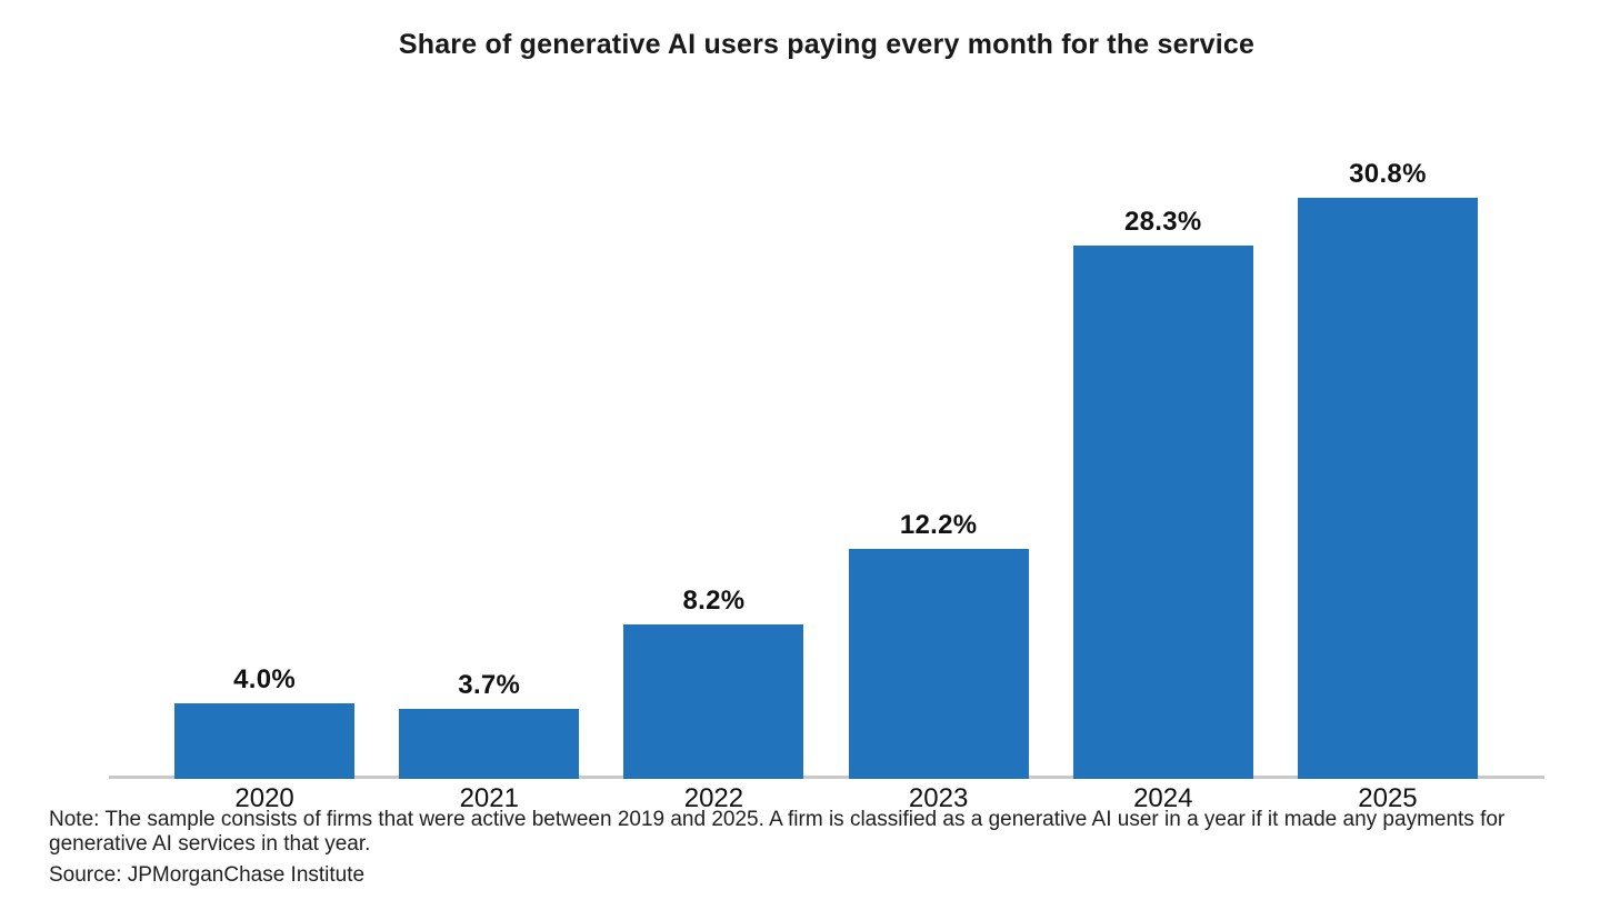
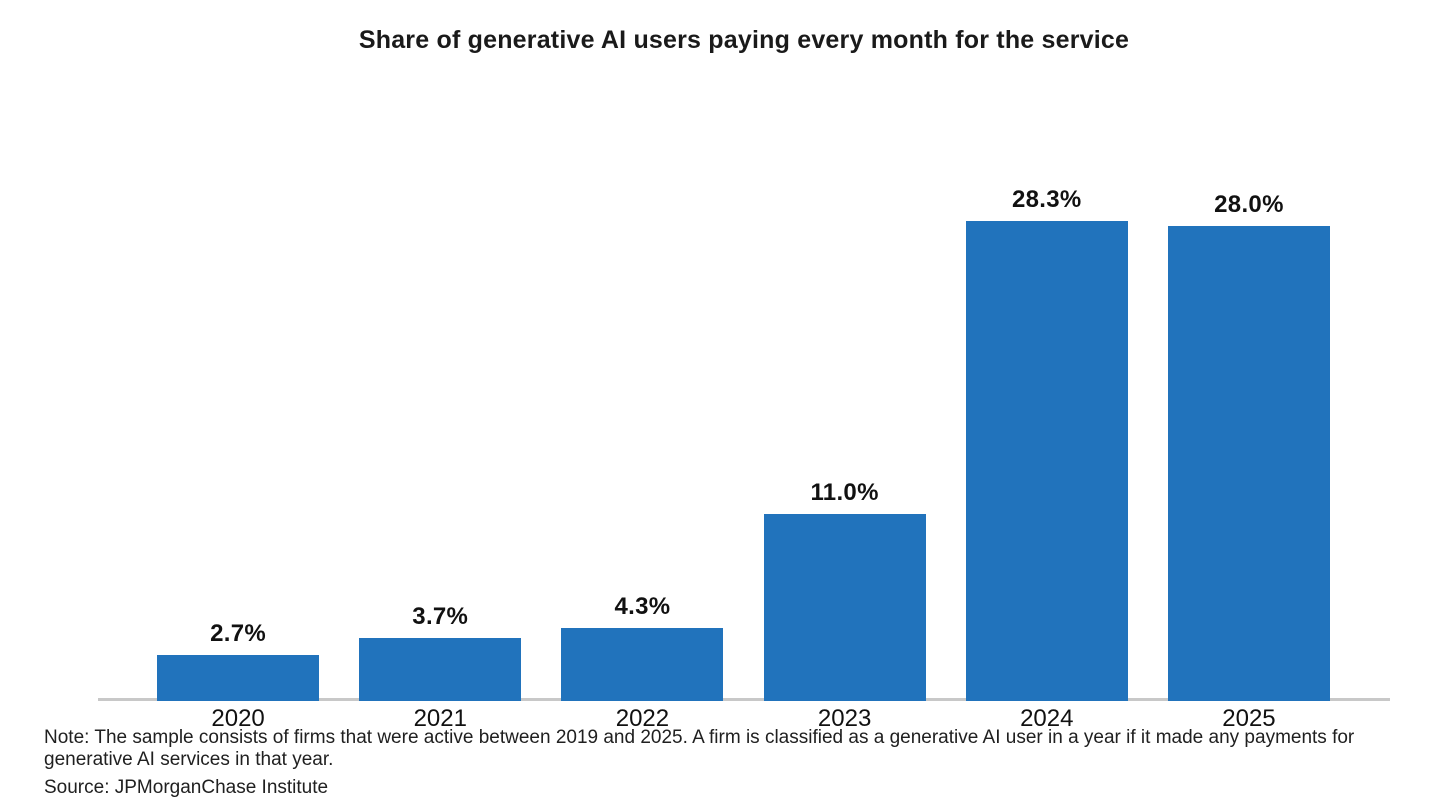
2020: 4.0% -> 2.7%
2022: 8.2% -> 4.3%
2023: 12.2% -> 11.0%
2025: 30.8% -> 28.0%
